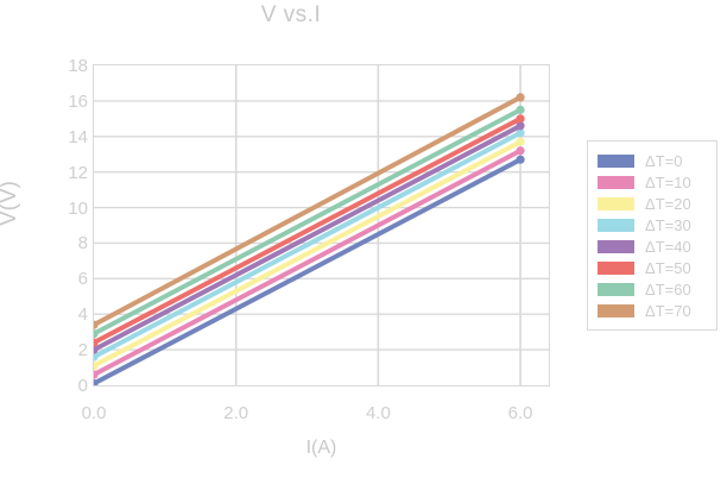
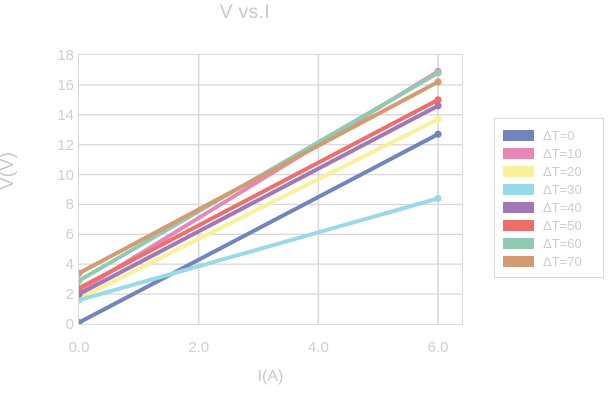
ΔT=10/0.0: 0.6 -> 2.2
ΔT=20/0.0: 1.1 -> 1.7
ΔT=10/6.0: 13.2 -> 16.9
ΔT=30/6.0: 14.2 -> 8.4
ΔT=60/6.0: 15.5 -> 16.8
